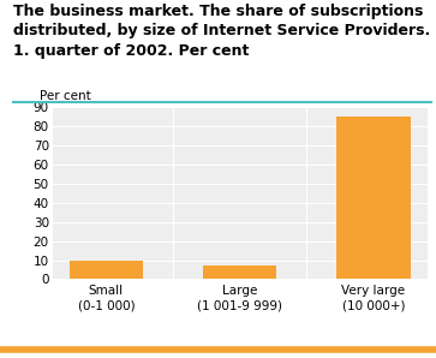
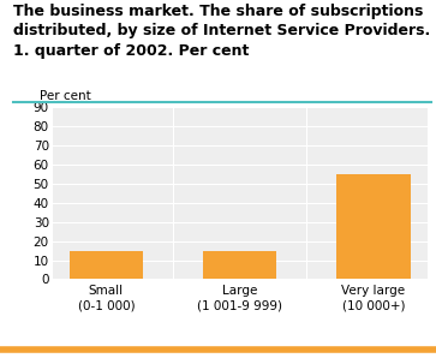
Small (0-1 000): 10 -> 15
Large (1 001-9 999): 8 -> 15
Very large (10 000+): 85 -> 55
